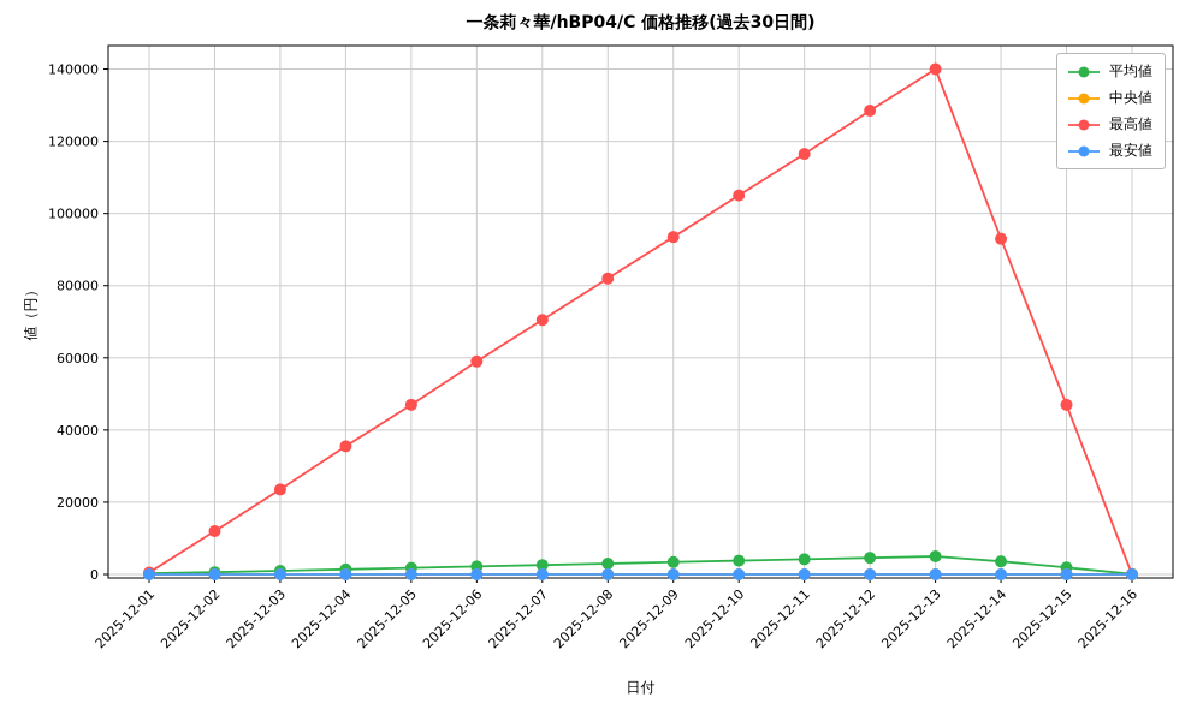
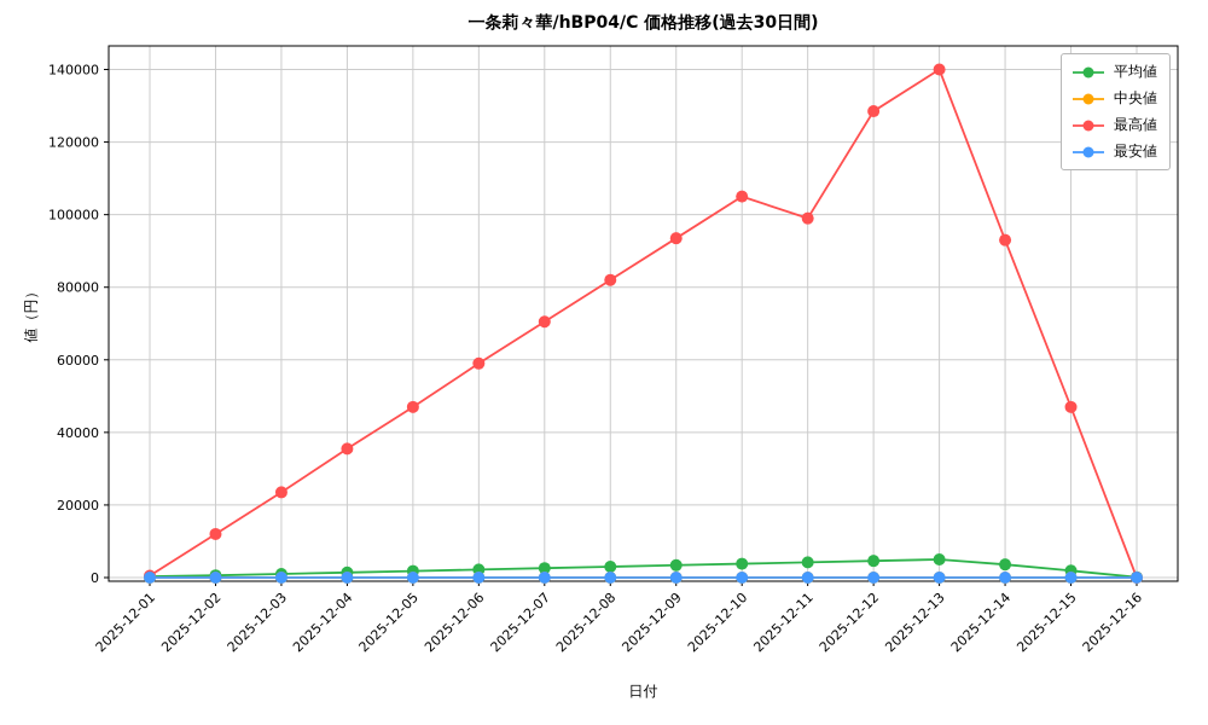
最高値/2025-12-11: 116000 -> 99000
